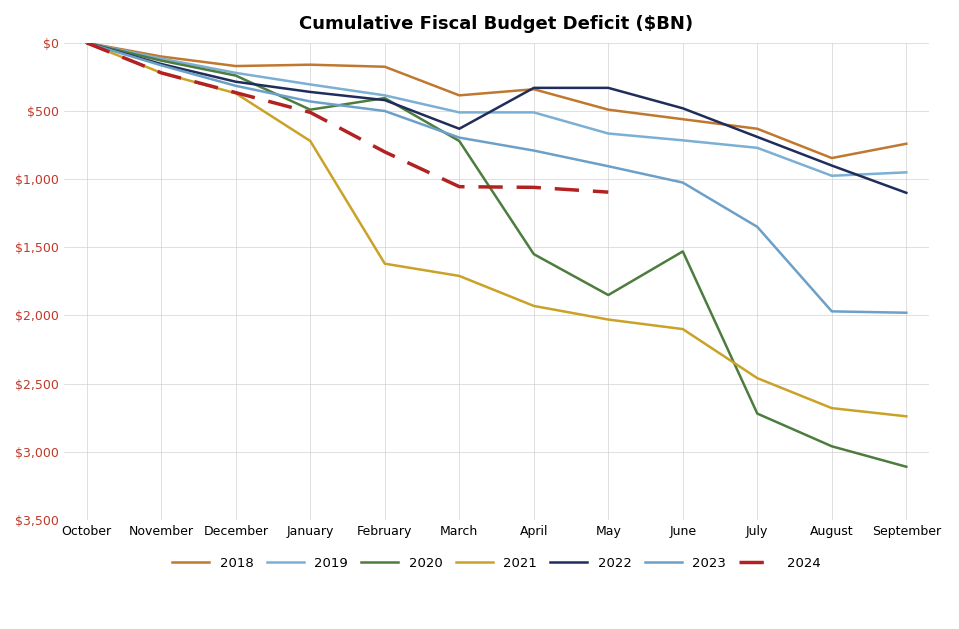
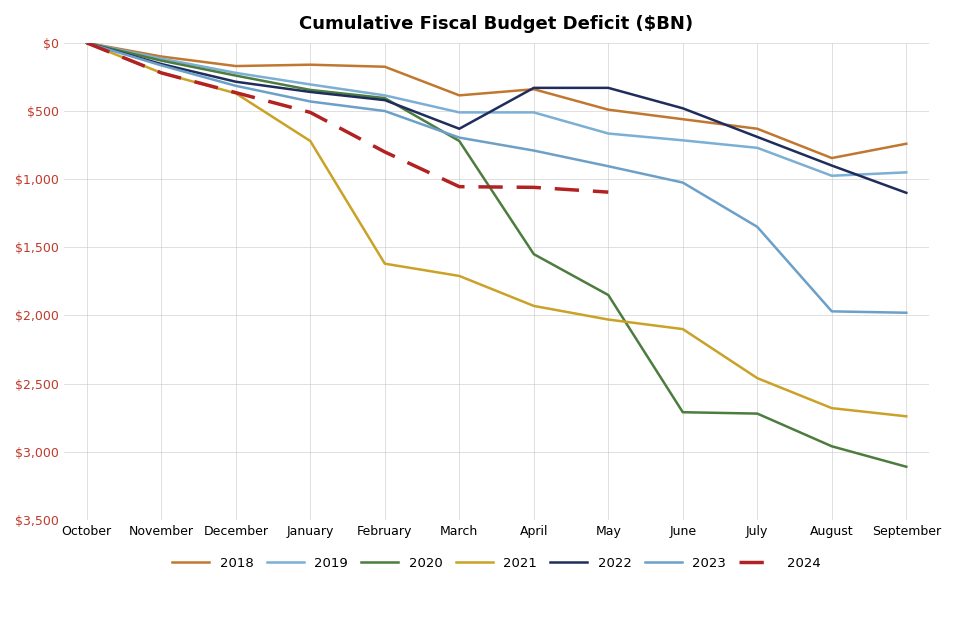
2020/January: $490 -> $340
2020/June: $1,530 -> $2,710
